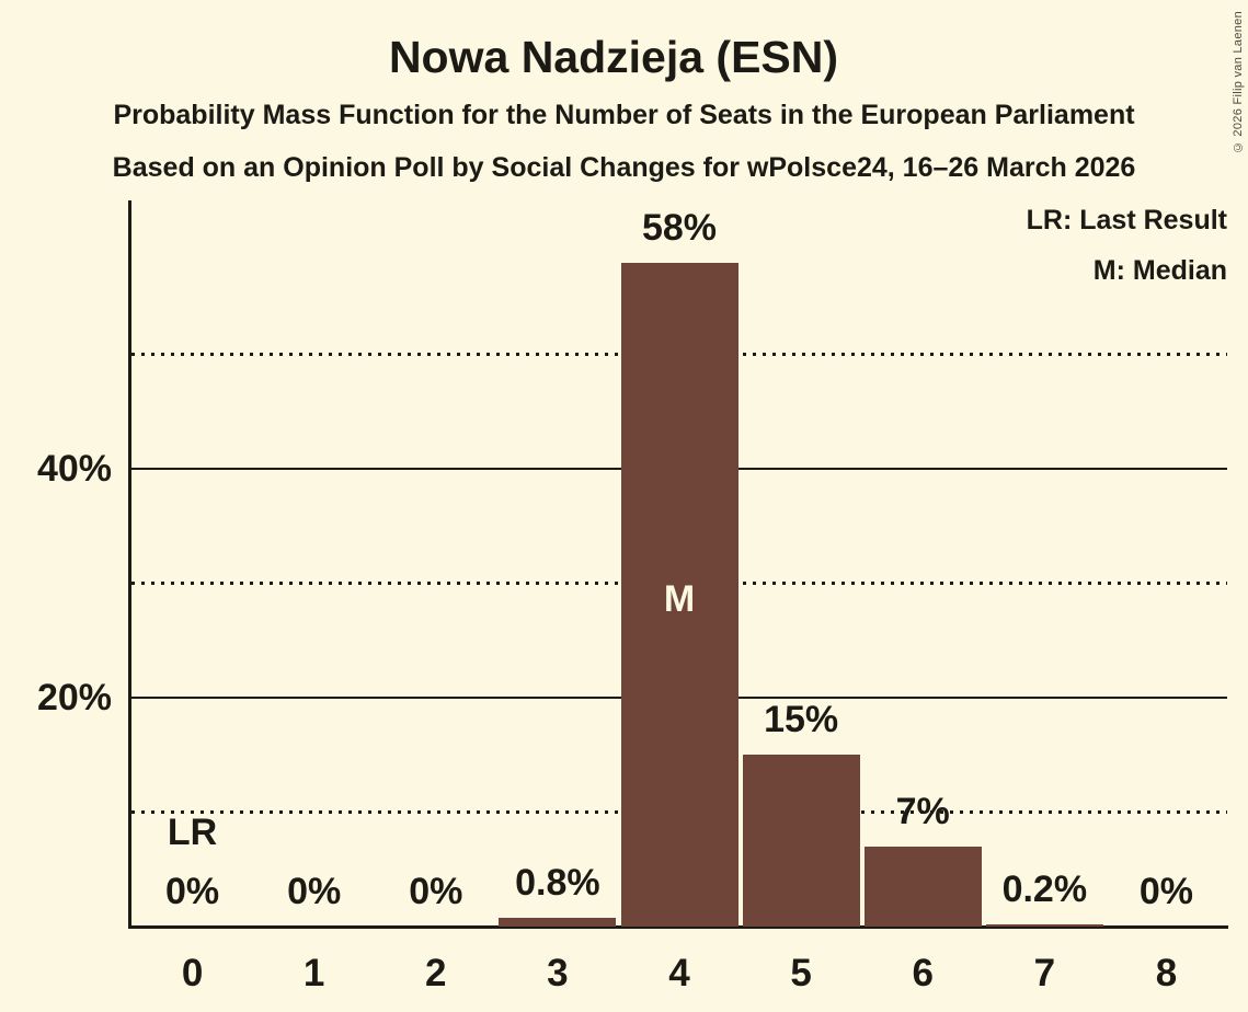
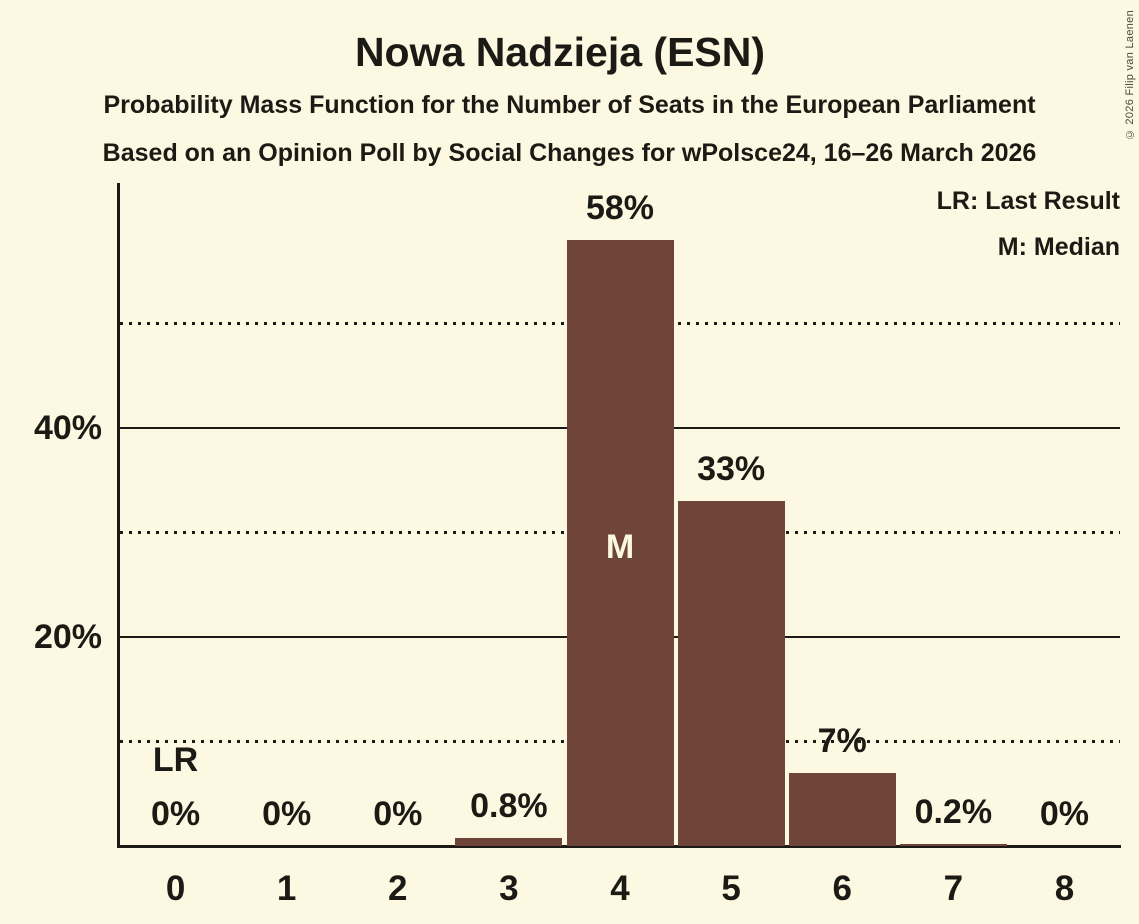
5: 15% -> 33%
